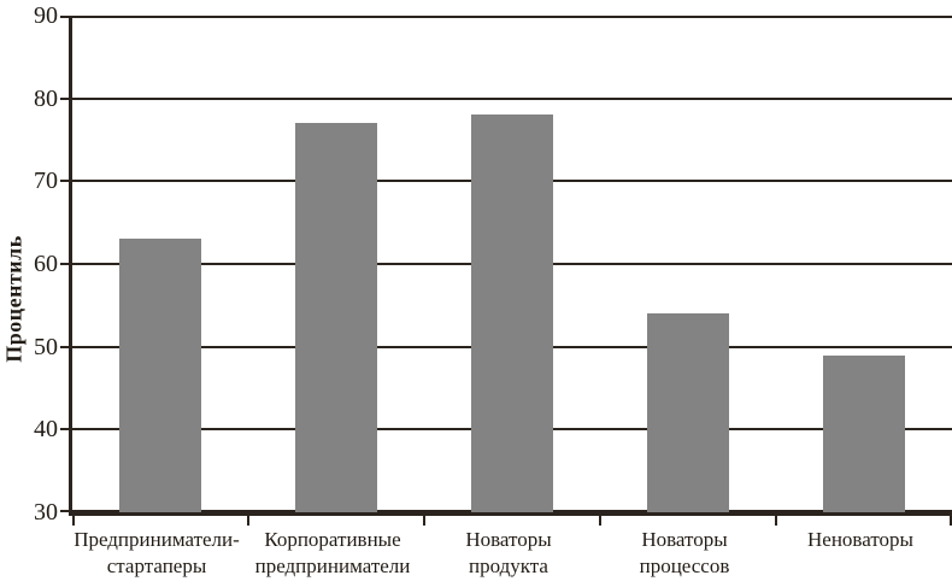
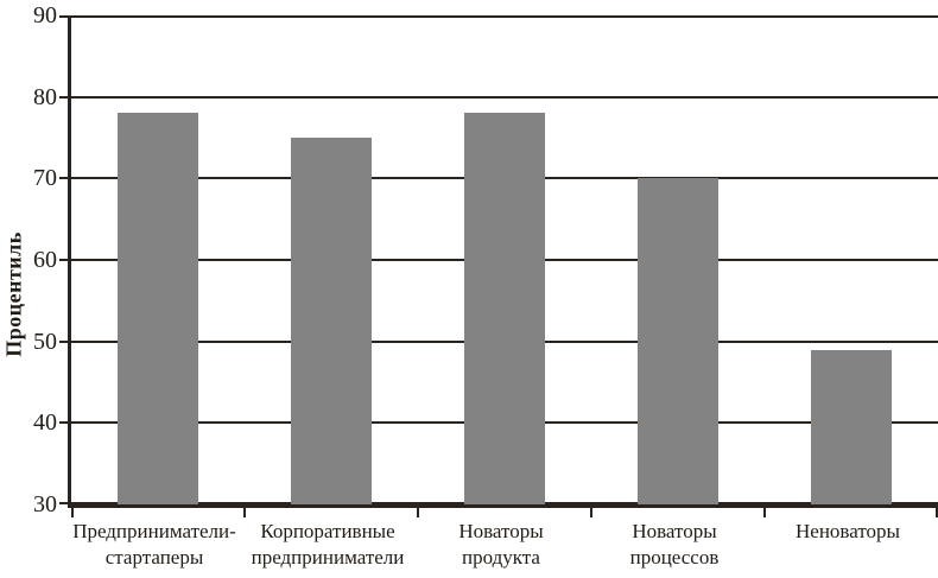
Предприниматели-стартаперы: 63 -> 78
Корпоративные предприниматели: 77 -> 75
Новаторы процессов: 54 -> 70
